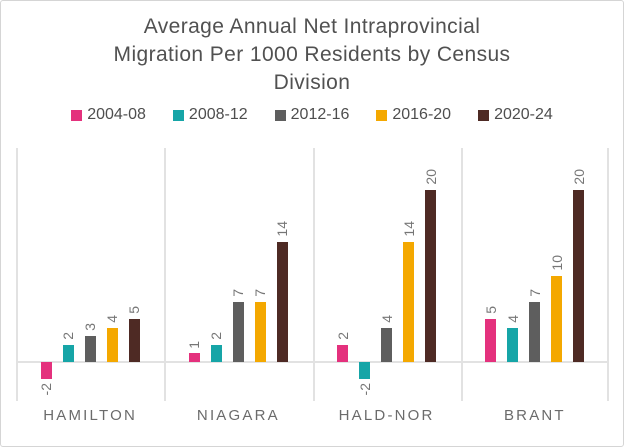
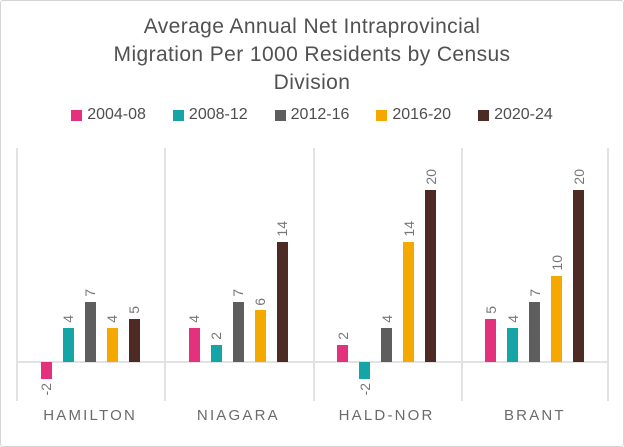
2008-12/HAMILTON: 2 -> 4
2012-16/HAMILTON: 3 -> 7
2004-08/NIAGARA: 1 -> 4
2016-20/NIAGARA: 7 -> 6
